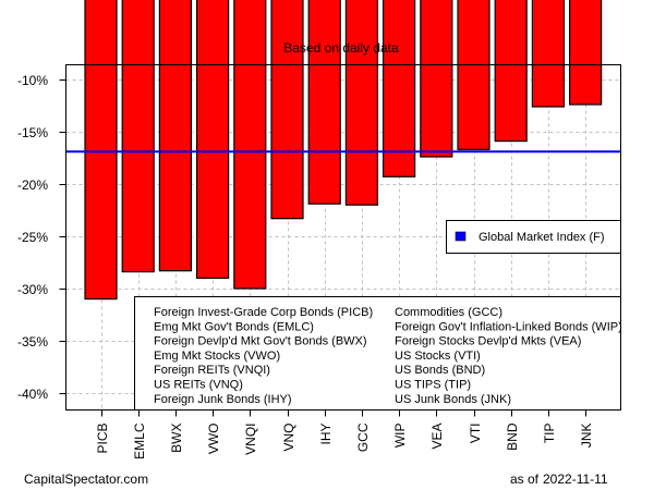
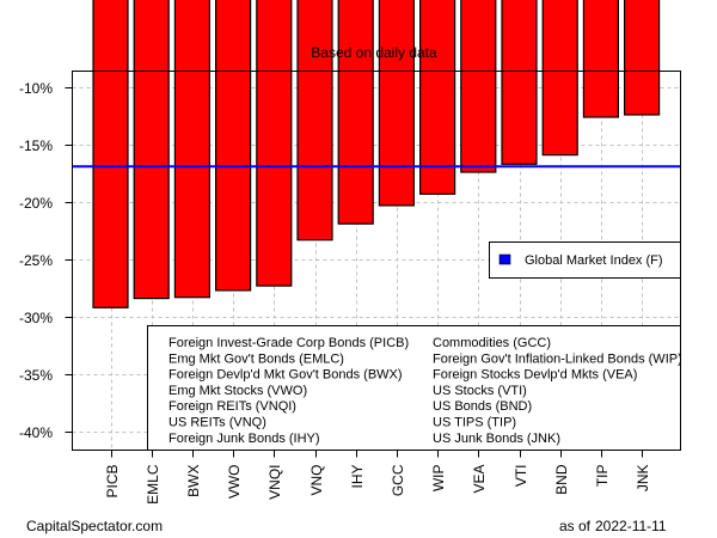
PICB: -31% -> -29%
VWO: -29% -> -28%
VNQI: -30% -> -27%
GCC: -22% -> -20%
